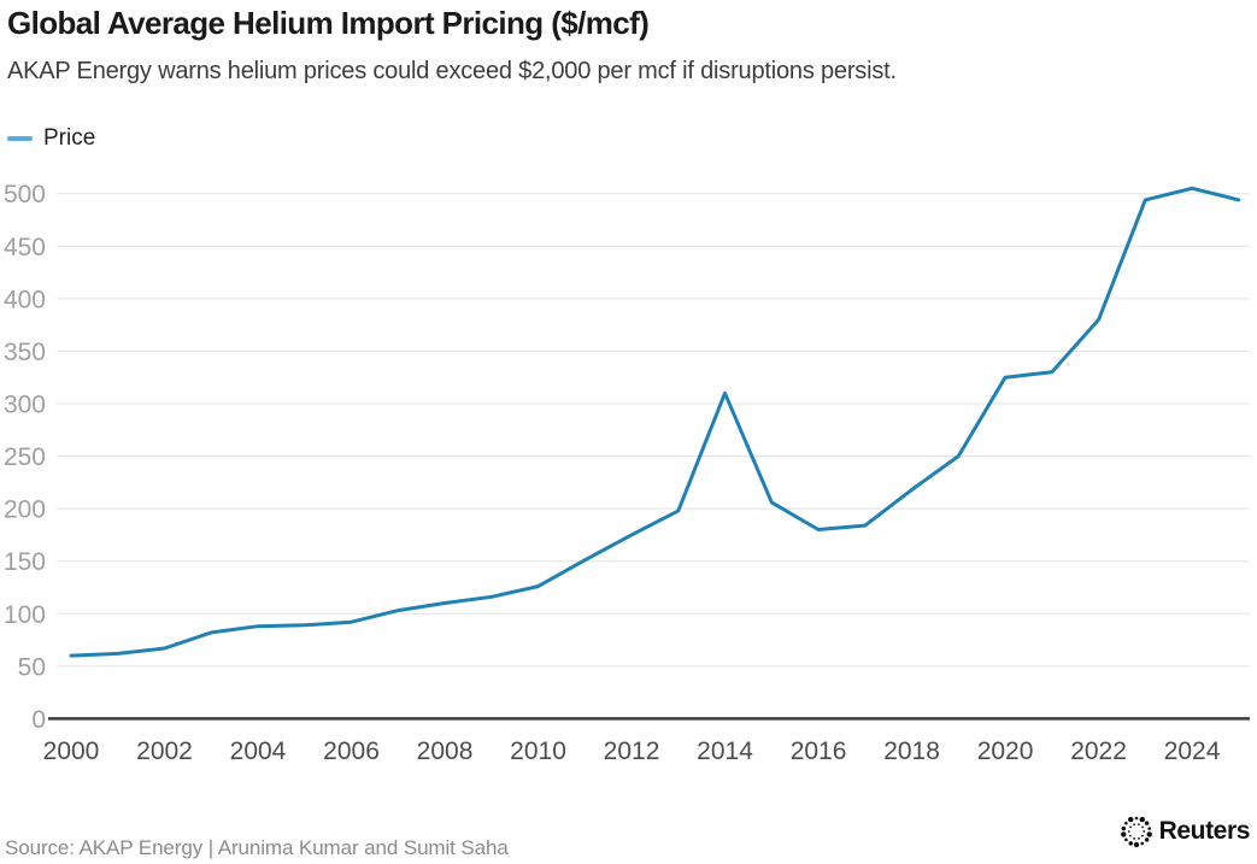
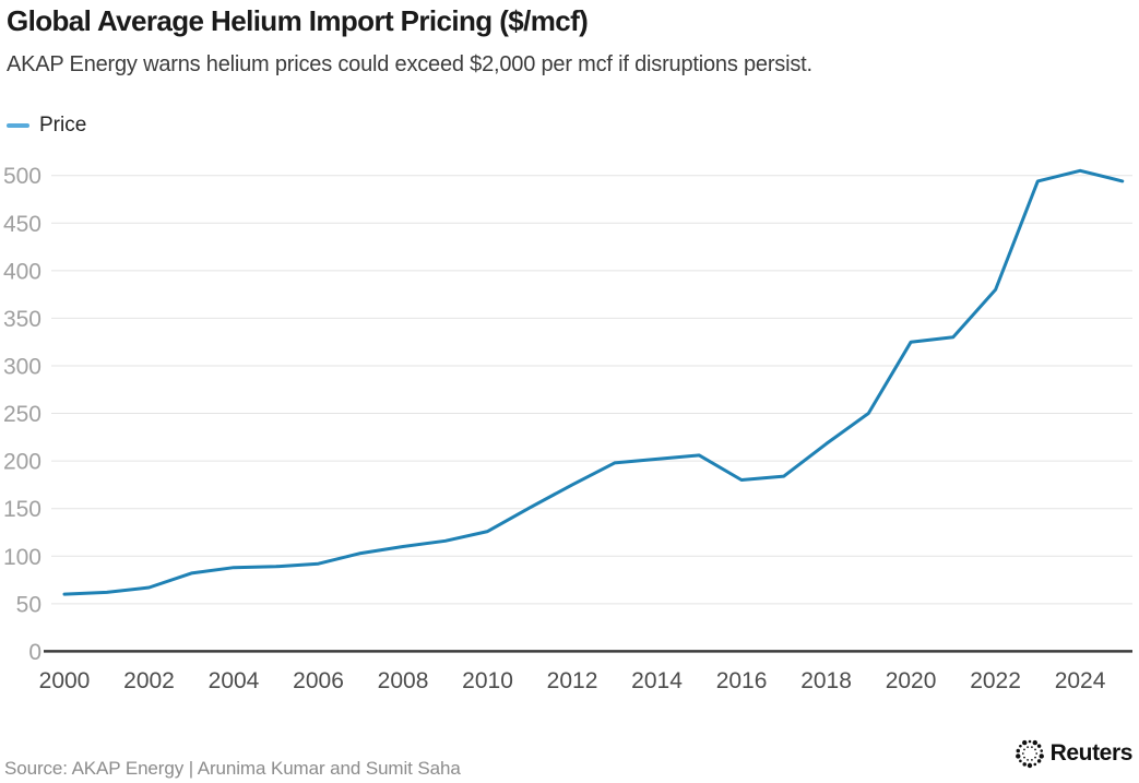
2014: 310 -> 200
